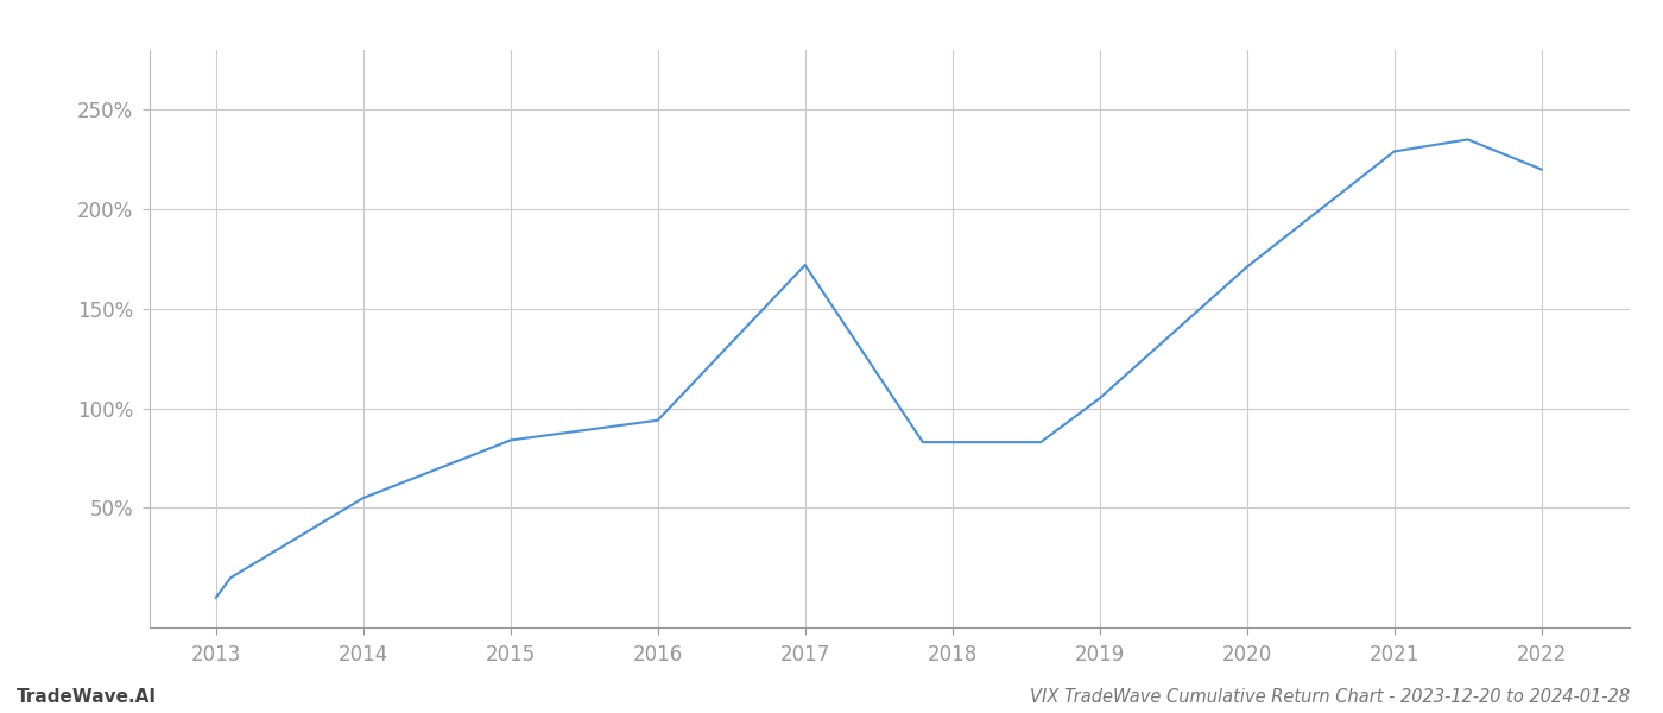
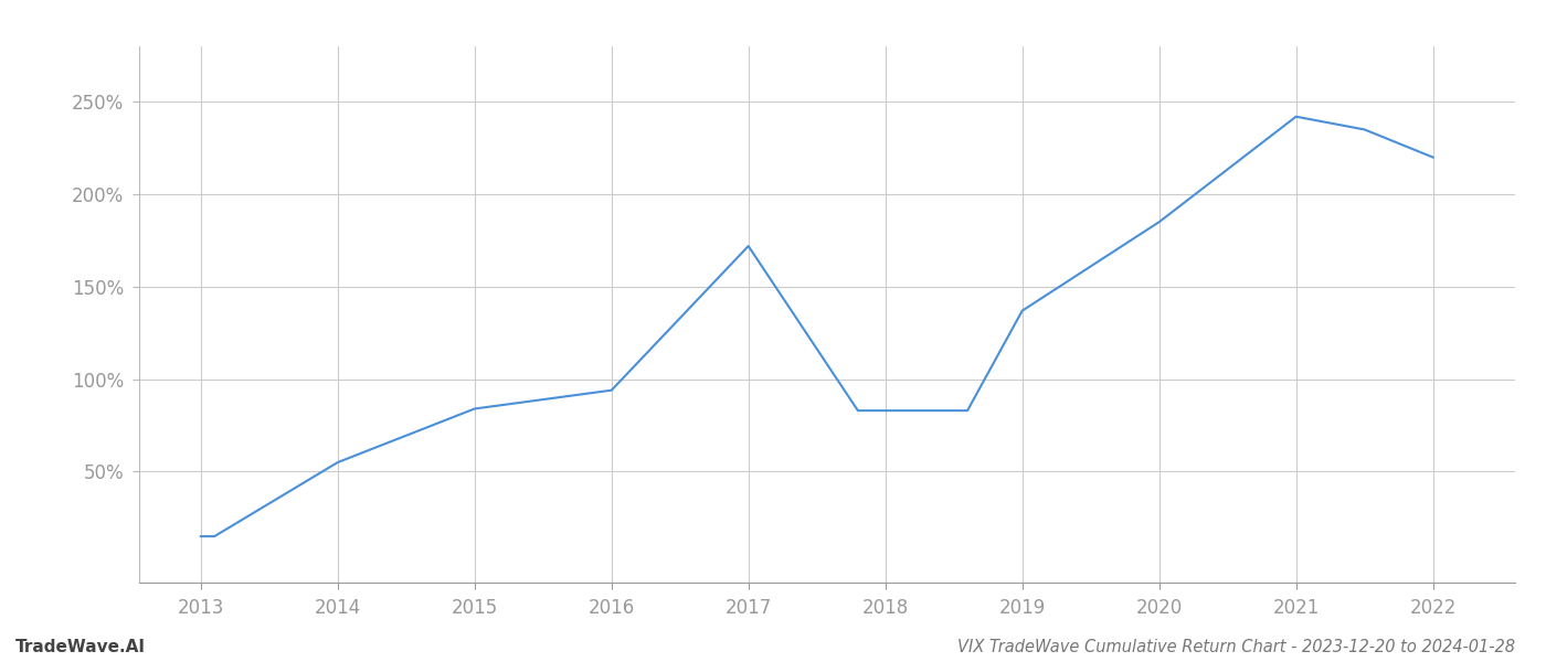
2013: 5% -> 15%
2019: 105% -> 137%
2020: 171% -> 185%
2021: 229% -> 242%
